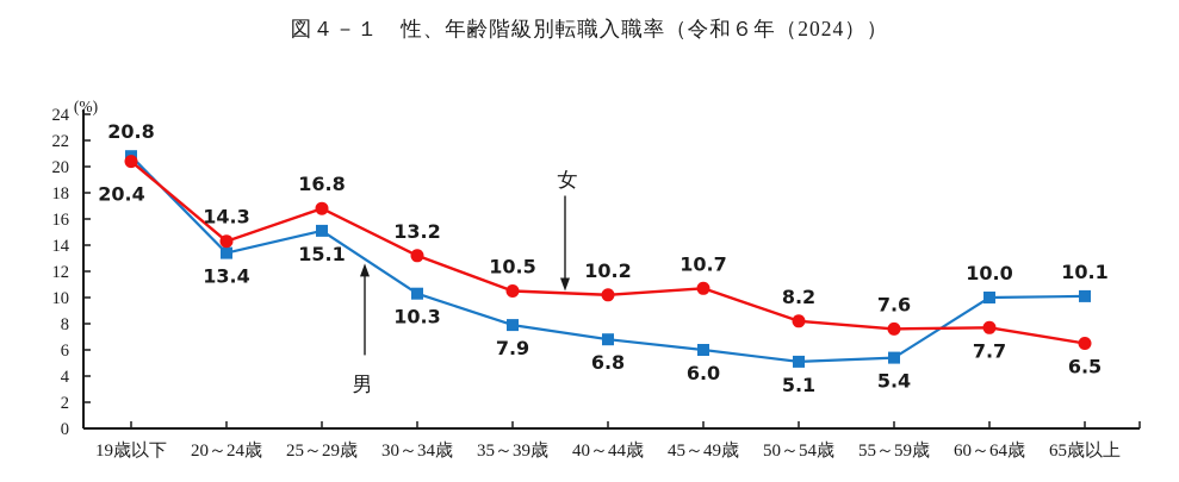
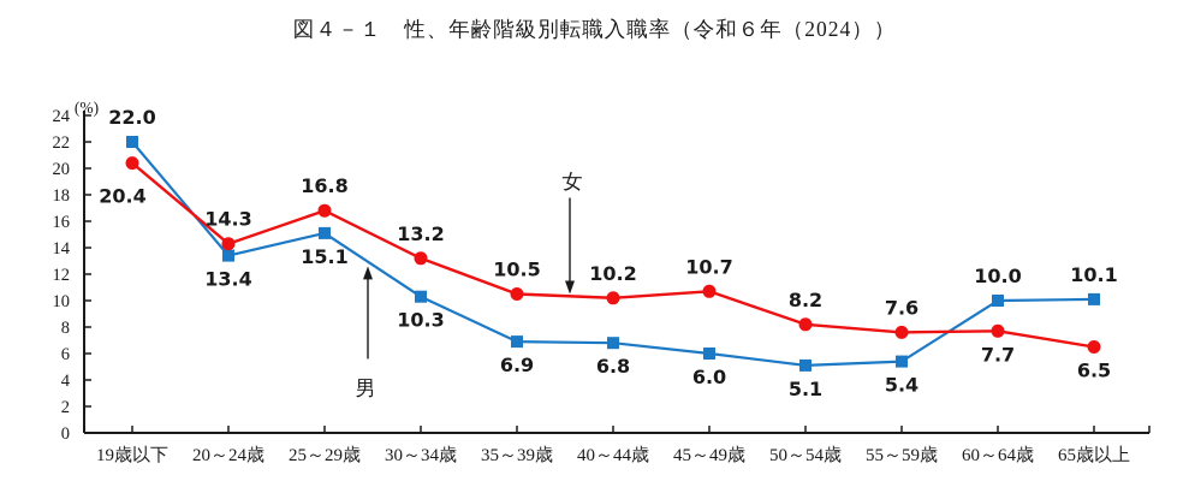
男/19歳以下: 20.8 -> 22.0
男/35～39歳: 7.9 -> 6.9
